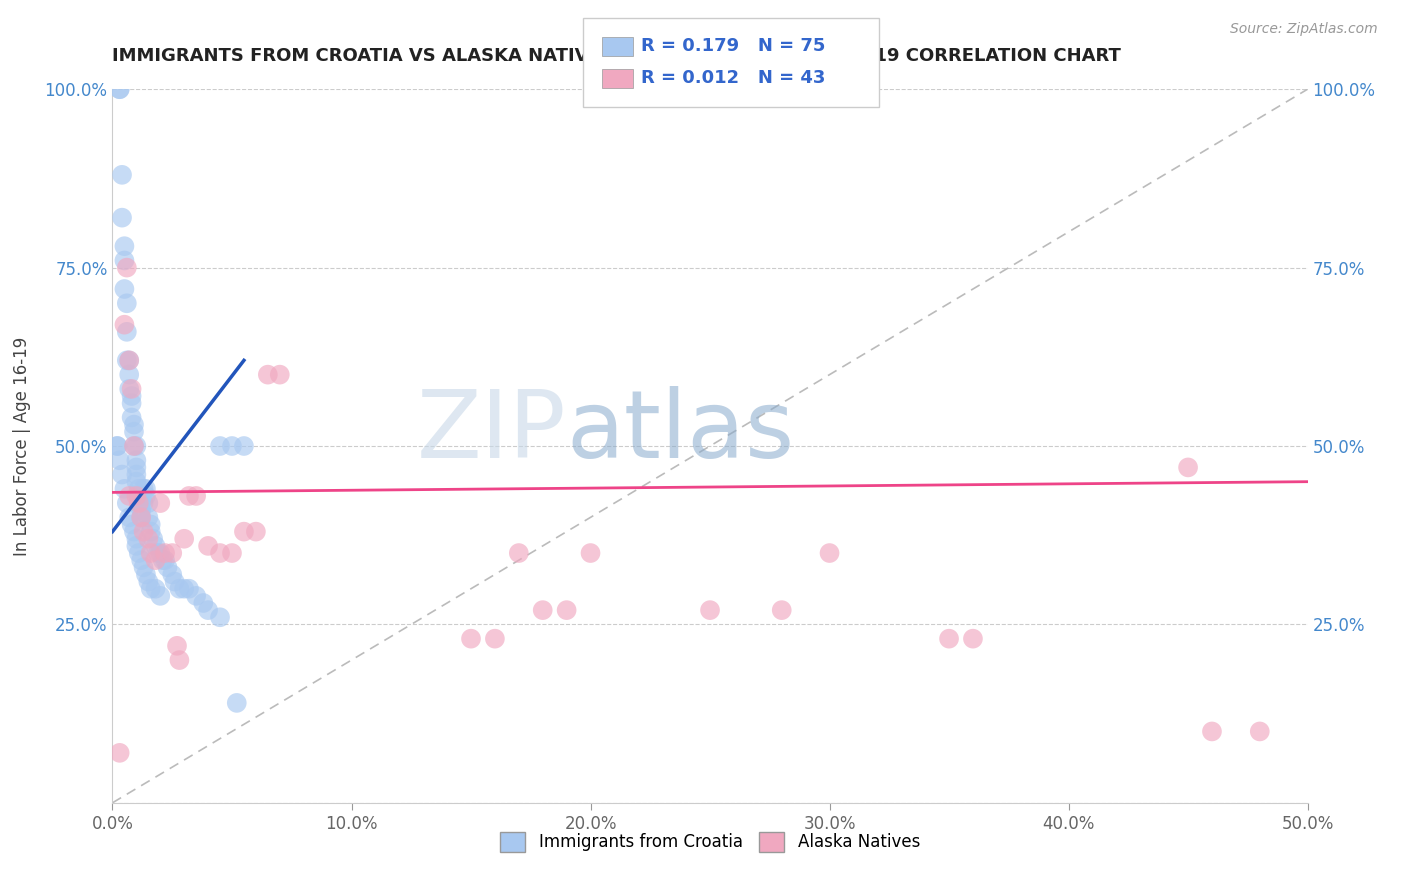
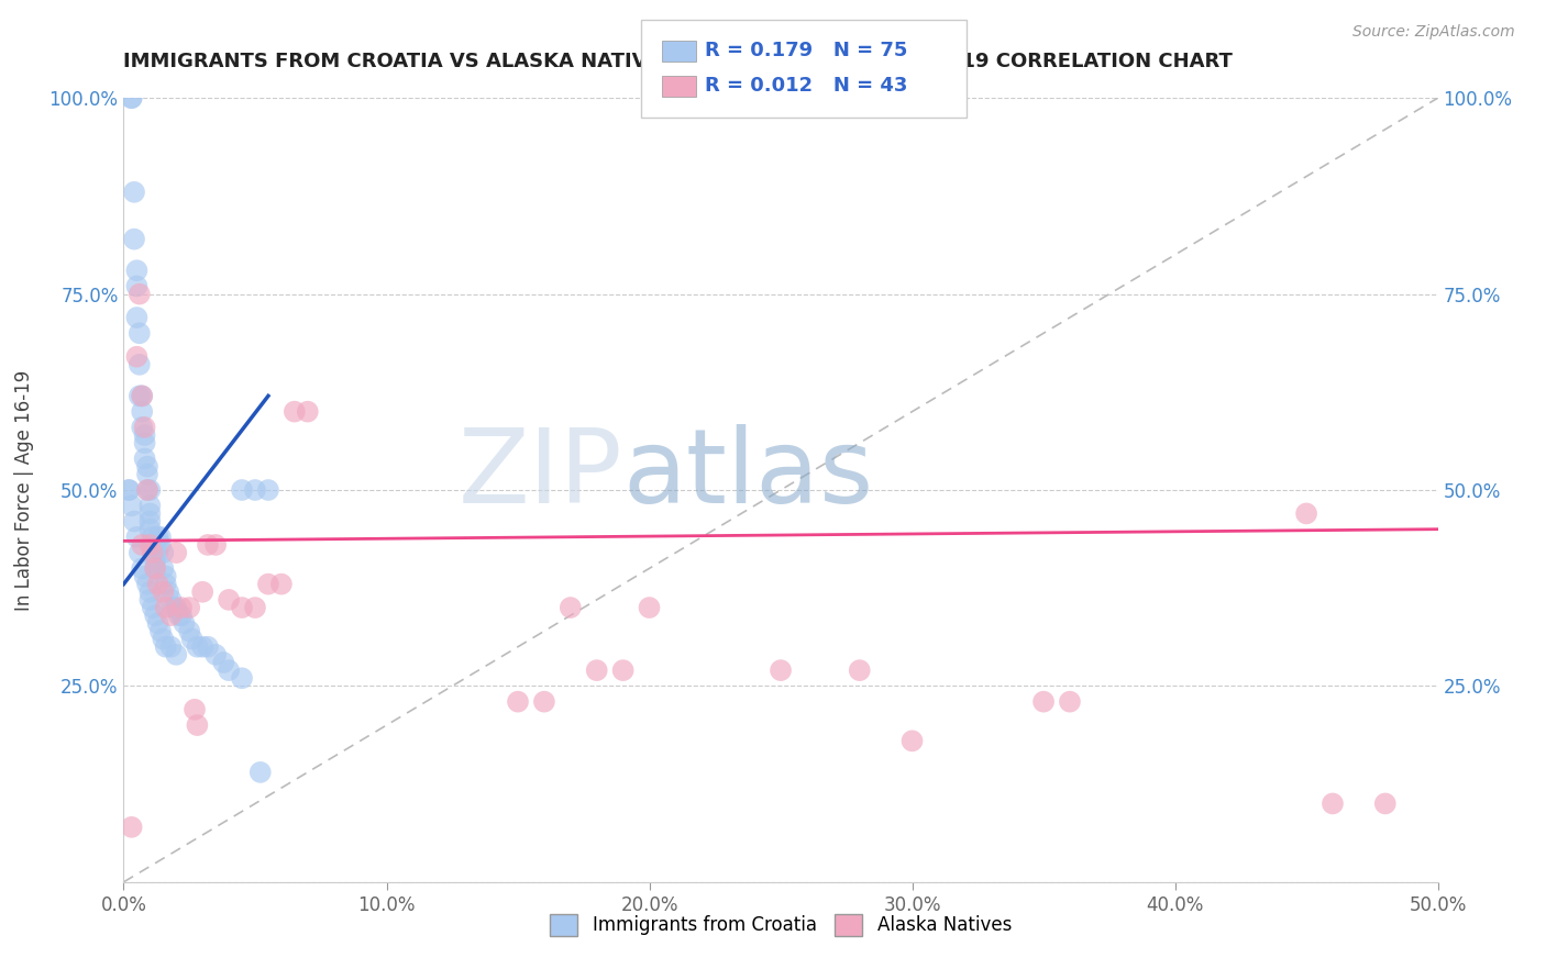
Alaska Natives/30.0%: 35% -> 18%
